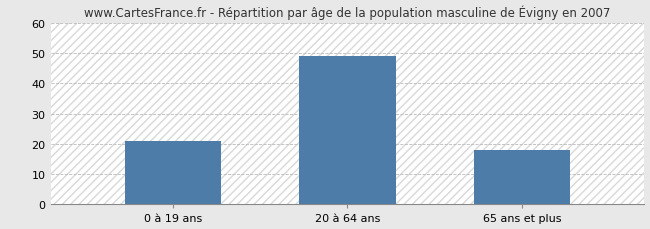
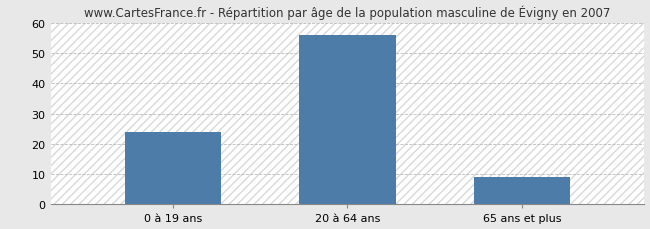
0 à 19 ans: 21 -> 24
20 à 64 ans: 49 -> 56
65 ans et plus: 18 -> 9
